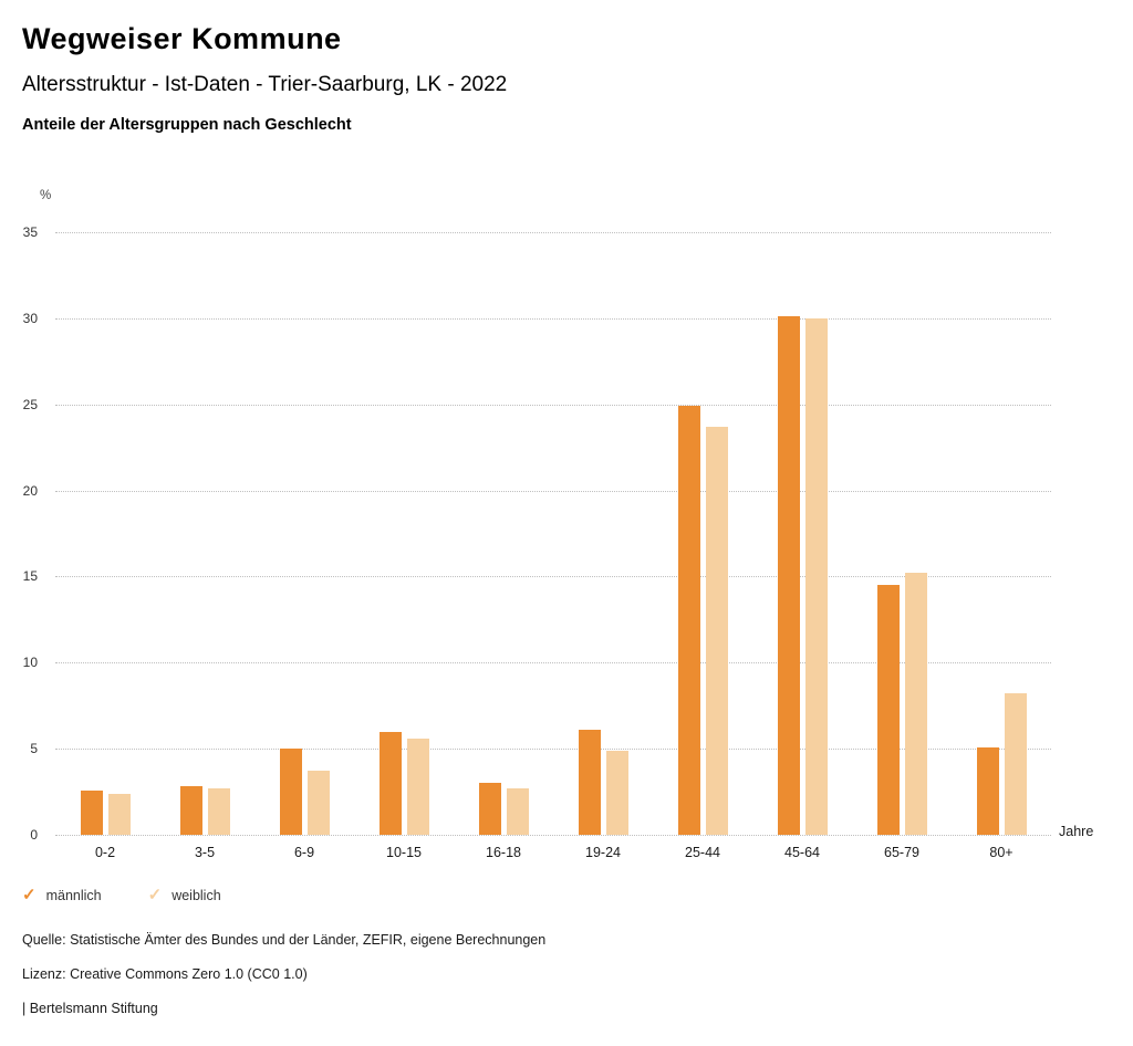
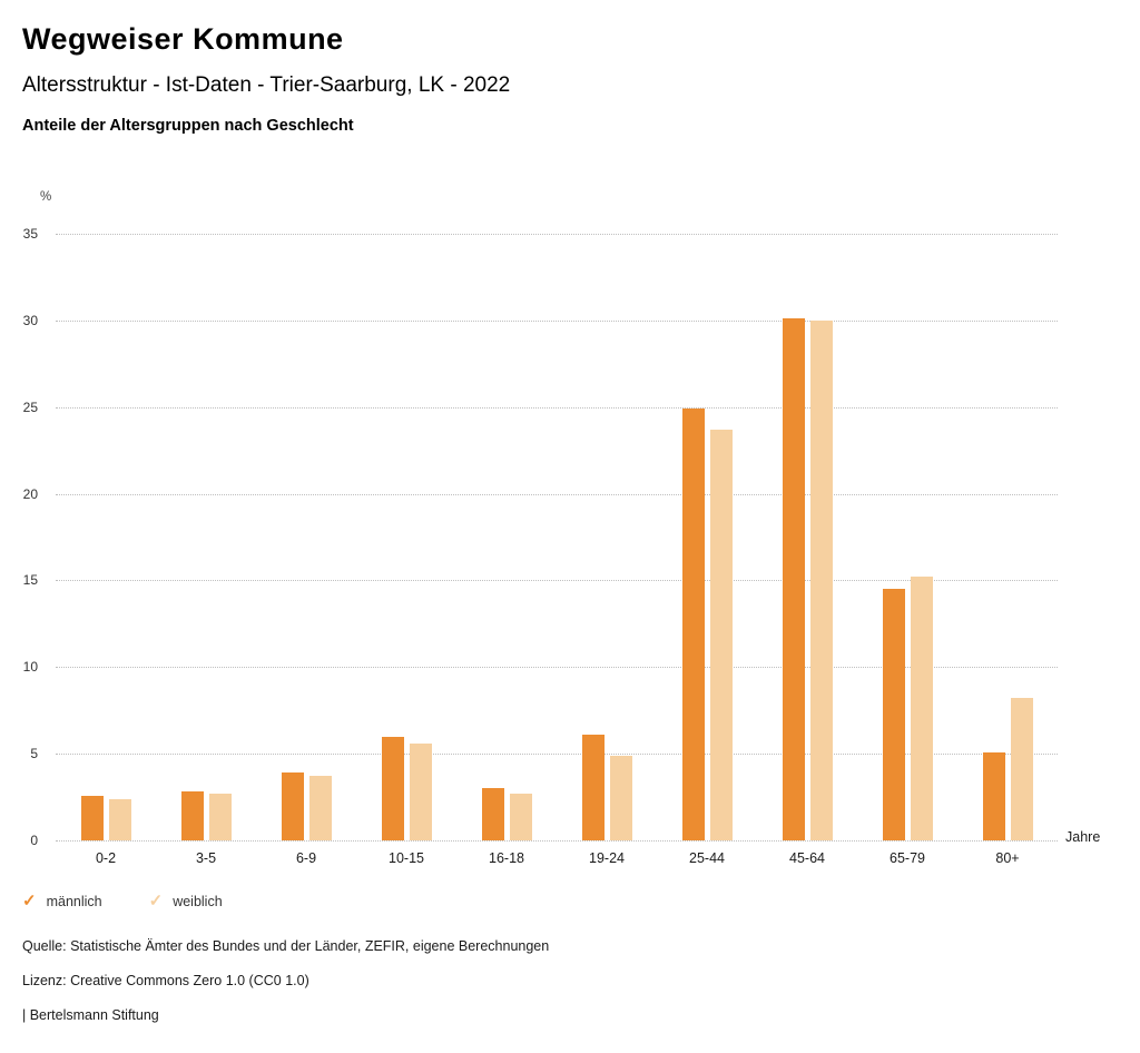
männlich/6-9: 5.0 -> 3.9
